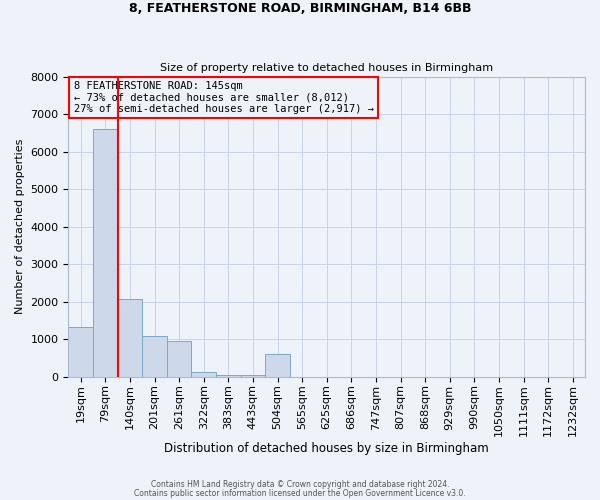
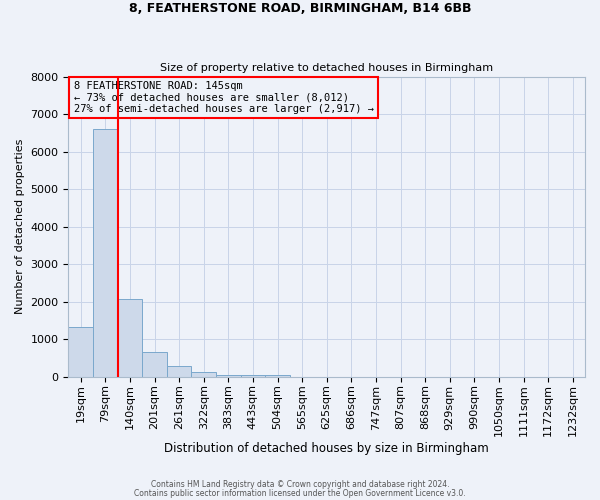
201sqm: 1100 -> 650
261sqm: 950 -> 290
504sqm: 600 -> 50
